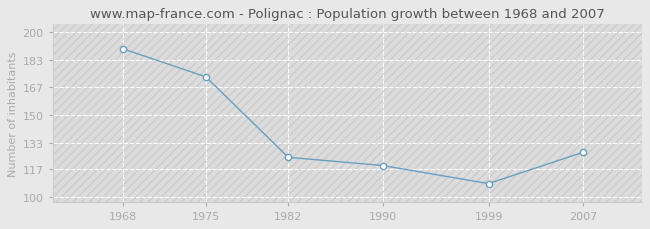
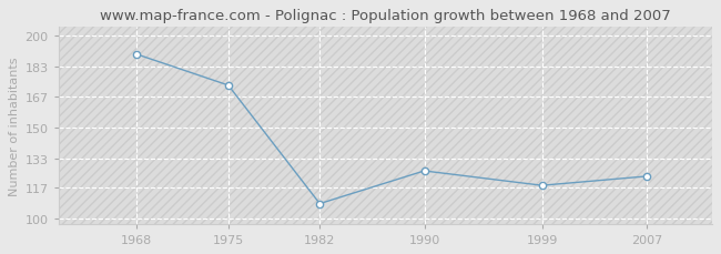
1982: 124 -> 108
1990: 119 -> 126
1999: 108 -> 118
2007: 127 -> 123
